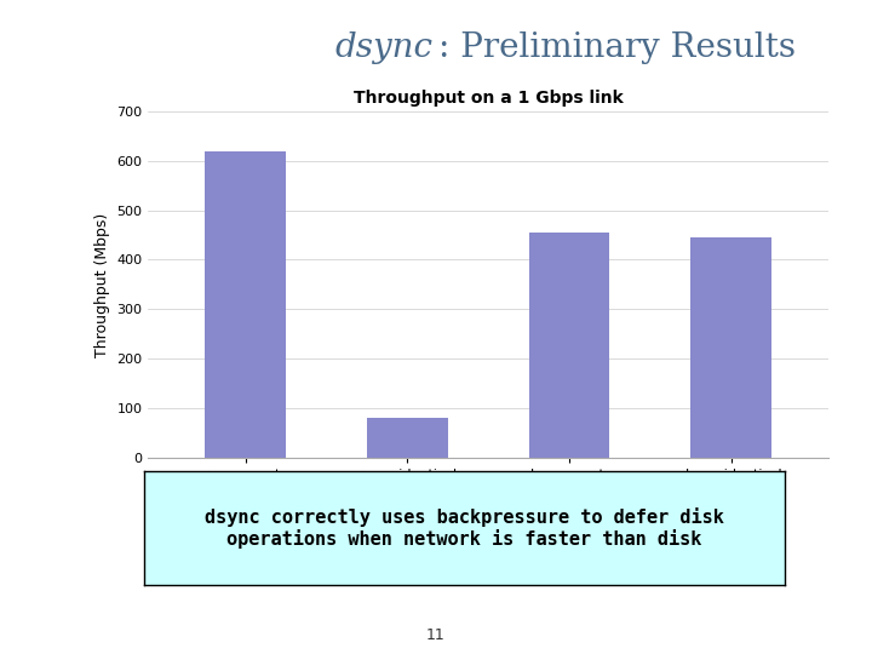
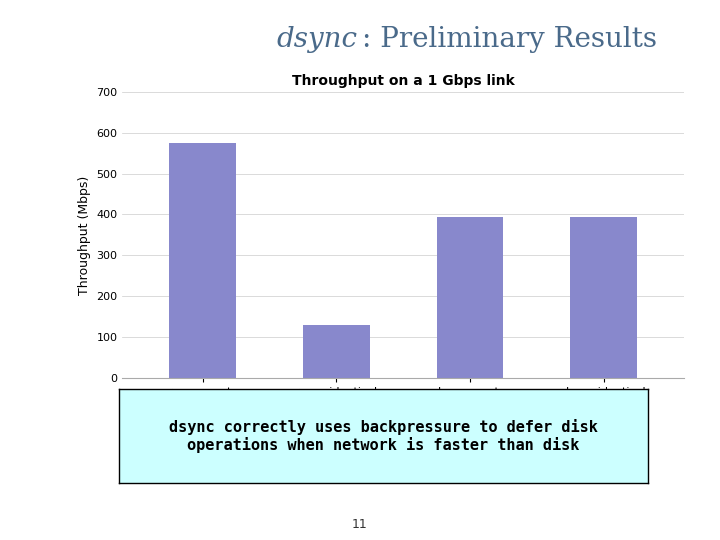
rsync-empty: 620 -> 575
rsync-identical: 80 -> 130
dsync-empty: 455 -> 393
dsync-identical: 445 -> 393
